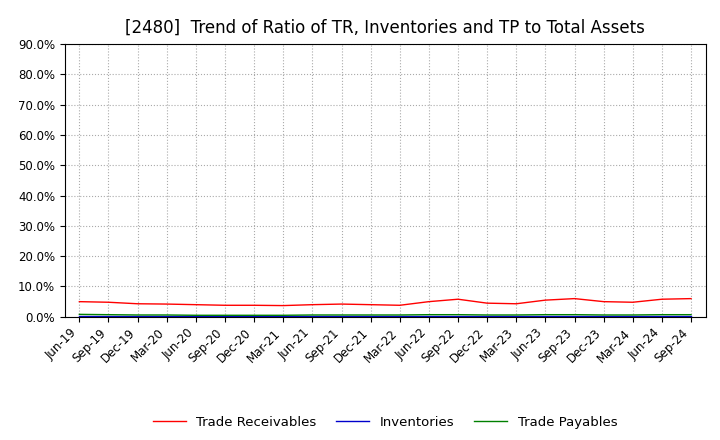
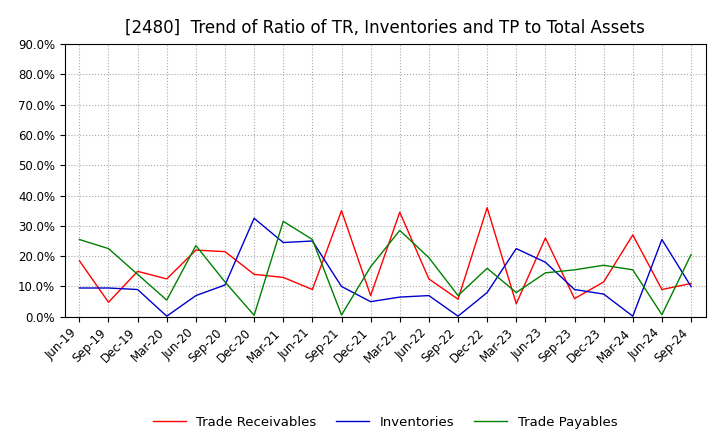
Trade Receivables/Jun-19: 5.0% -> 18.5%
Inventories/Jun-19: 0.2% -> 9.5%
Trade Payables/Jun-19: 0.8% -> 25.5%
Inventories/Sep-19: 0.2% -> 9.5%
Trade Payables/Sep-19: 0.7% -> 22.5%
Trade Receivables/Dec-19: 4.3% -> 15.0%
Inventories/Dec-19: 0.2% -> 9.0%
Trade Payables/Dec-19: 0.6% -> 14.0%
Trade Receivables/Mar-20: 4.2% -> 12.5%
Trade Payables/Mar-20: 0.6% -> 5.5%
Trade Receivables/Jun-20: 4.0% -> 22.0%
Inventories/Jun-20: 0.2% -> 7.0%
Trade Payables/Jun-20: 0.5% -> 23.5%
Trade Receivables/Sep-20: 3.8% -> 21.5%
Inventories/Sep-20: 0.2% -> 10.5%
Trade Payables/Sep-20: 0.5% -> 11.5%
Trade Receivables/Dec-20: 3.8% -> 14.0%
Inventories/Dec-20: 0.2% -> 32.5%
Trade Receivables/Mar-21: 3.7% -> 13.0%
Inventories/Mar-21: 0.2% -> 24.5%
Trade Payables/Mar-21: 0.5% -> 31.5%
Trade Receivables/Jun-21: 4.0% -> 9.0%
Inventories/Jun-21: 0.2% -> 25.0%
Trade Payables/Jun-21: 0.6% -> 25.5%
Trade Receivables/Sep-21: 4.2% -> 35.0%
Inventories/Sep-21: 0.2% -> 10.0%
Trade Receivables/Dec-21: 4.0% -> 7.0%
Inventories/Dec-21: 0.2% -> 5.0%
Trade Payables/Dec-21: 0.6% -> 16.5%
Trade Receivables/Mar-22: 3.8% -> 34.5%
Inventories/Mar-22: 0.2% -> 6.5%
Trade Payables/Mar-22: 0.6% -> 28.5%
Trade Receivables/Jun-22: 5.0% -> 12.5%
Inventories/Jun-22: 0.2% -> 7.0%
Trade Payables/Jun-22: 0.7% -> 19.5%
Trade Payables/Sep-22: 0.7% -> 7.0%
Trade Receivables/Dec-22: 4.5% -> 36.0%
Inventories/Dec-22: 0.2% -> 8.0%
Trade Payables/Dec-22: 0.6% -> 16.0%
Inventories/Mar-23: 0.2% -> 22.5%
Trade Payables/Mar-23: 0.6% -> 8.0%
Trade Receivables/Jun-23: 5.5% -> 26.0%
Inventories/Jun-23: 0.2% -> 18.0%
Trade Payables/Jun-23: 0.7% -> 14.5%
Inventories/Sep-23: 0.2% -> 9.0%
Trade Payables/Sep-23: 0.7% -> 15.5%
Trade Receivables/Dec-23: 5.0% -> 11.5%
Inventories/Dec-23: 0.2% -> 7.5%
Trade Payables/Dec-23: 0.6% -> 17.0%
Trade Receivables/Mar-24: 4.8% -> 27.0%
Trade Payables/Mar-24: 0.6% -> 15.5%
Trade Receivables/Jun-24: 5.8% -> 9.0%
Inventories/Jun-24: 0.2% -> 25.5%
Trade Receivables/Sep-24: 6.0% -> 11.0%
Inventories/Sep-24: 0.2% -> 10.0%
Trade Payables/Sep-24: 0.7% -> 20.5%
